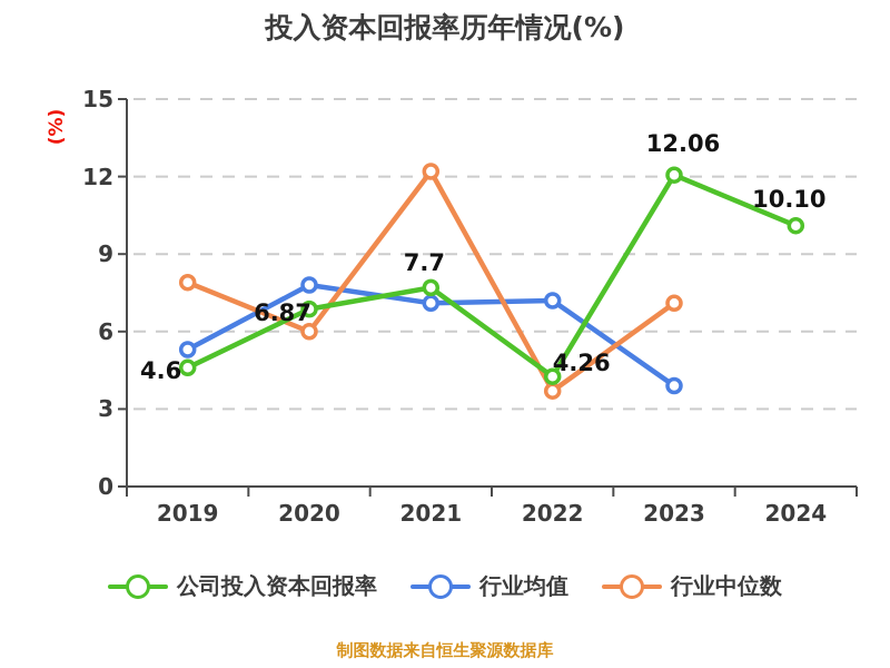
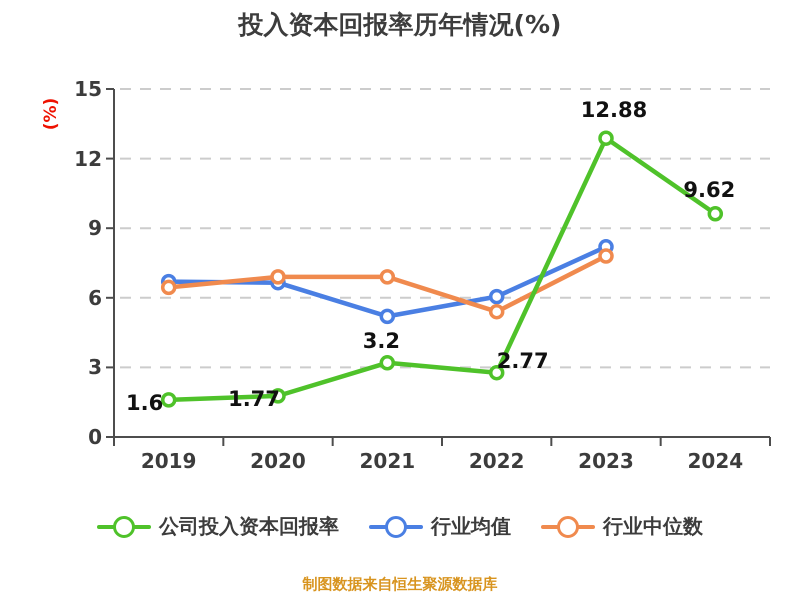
公司投入资本回报率/2019: 4.6 -> 1.6
行业均值/2019: 5.3 -> 6.7
行业中位数/2019: 7.9 -> 6.5
公司投入资本回报率/2020: 6.87 -> 1.77
行业均值/2020: 7.8 -> 6.7
行业中位数/2020: 6.0 -> 6.9
公司投入资本回报率/2021: 7.7 -> 3.2
行业均值/2021: 7.1 -> 5.2
行业中位数/2021: 12.2 -> 6.9
公司投入资本回报率/2022: 4.26 -> 2.77
行业均值/2022: 7.2 -> 6.0
行业中位数/2022: 3.7 -> 5.4
公司投入资本回报率/2023: 12.06 -> 12.88
行业均值/2023: 3.9 -> 8.2
行业中位数/2023: 7.1 -> 7.8
公司投入资本回报率/2024: 10.10 -> 9.62
